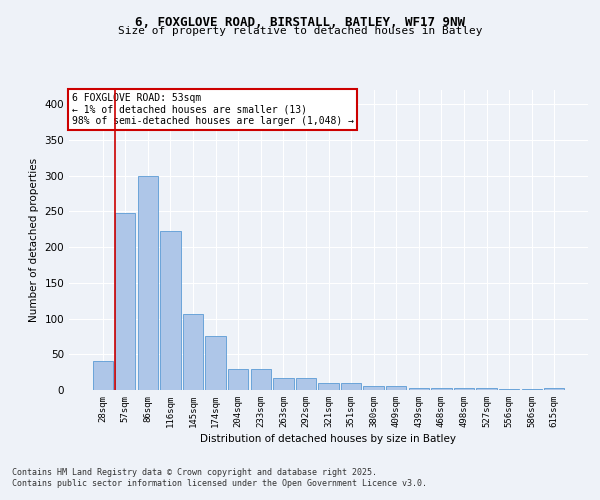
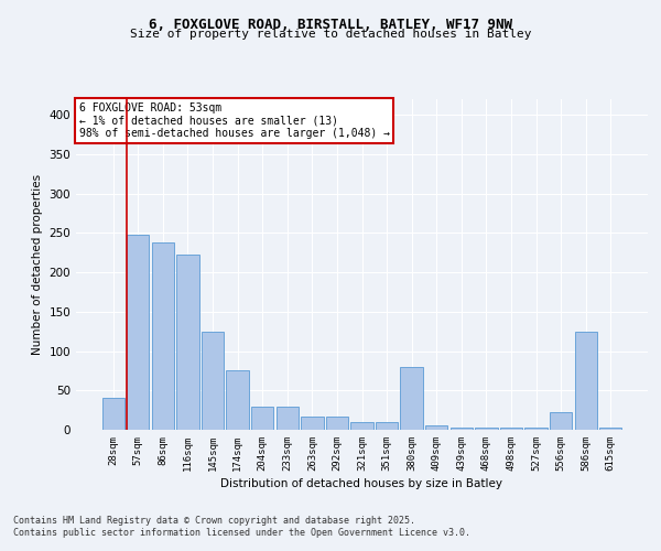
86sqm: 300 -> 238
145sqm: 106 -> 124
380sqm: 5 -> 80
556sqm: 2 -> 22
586sqm: 2 -> 124
